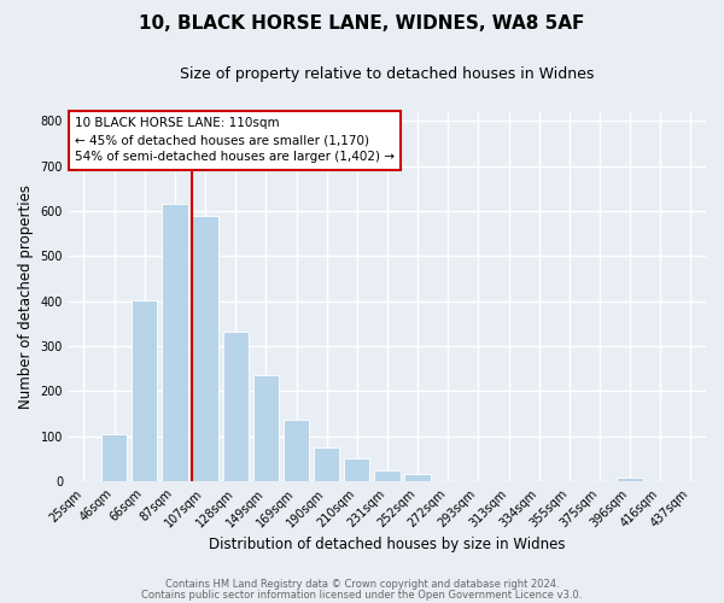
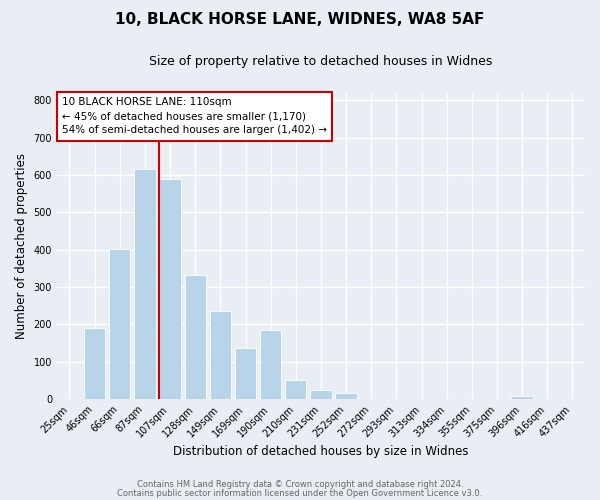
46sqm: 105 -> 190
190sqm: 76 -> 185
